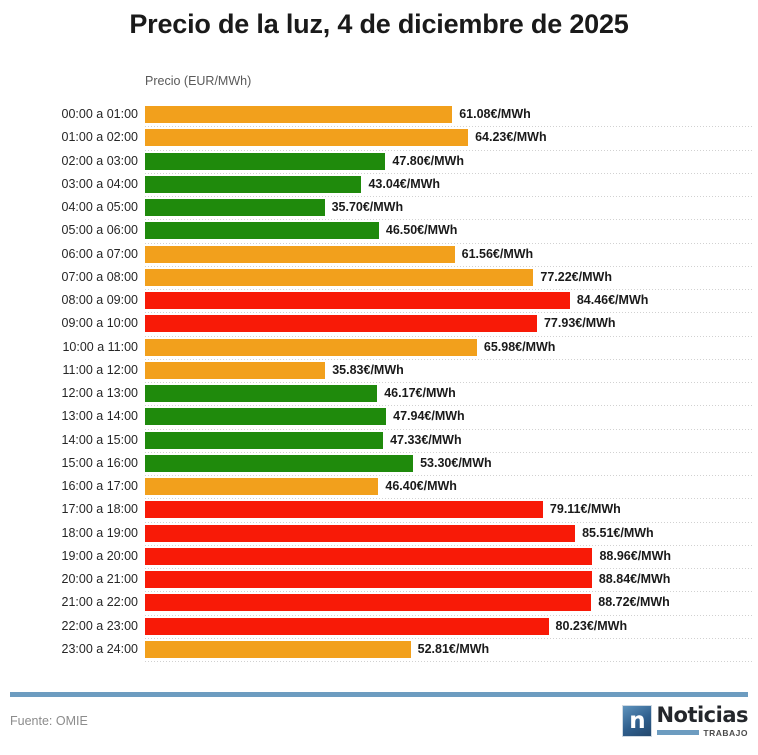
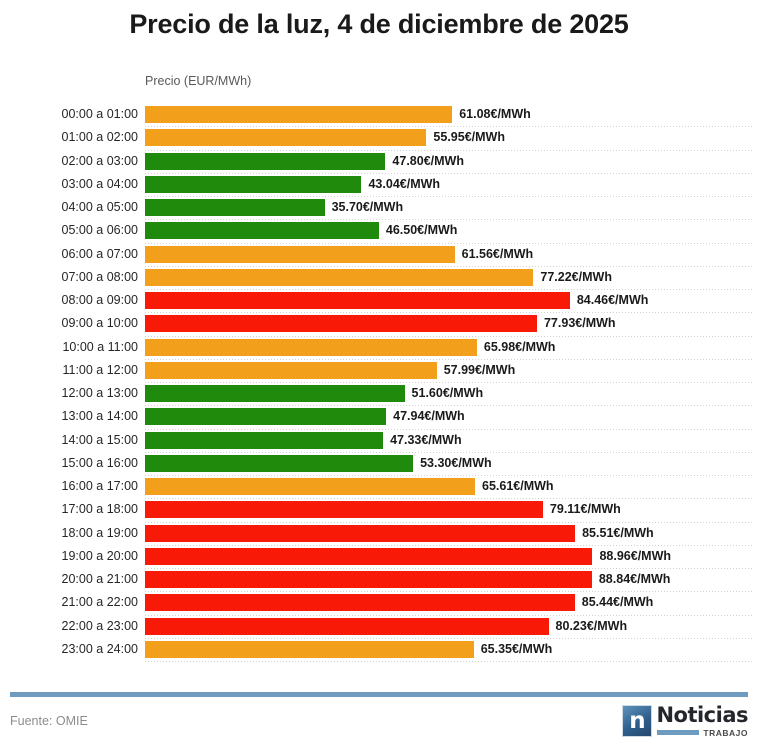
01:00 a 02:00: 64.23 -> 55.95
11:00 a 12:00: 35.83 -> 57.99
12:00 a 13:00: 46.17 -> 51.60
16:00 a 17:00: 46.40 -> 65.61
21:00 a 22:00: 88.72 -> 85.44
23:00 a 24:00: 52.81 -> 65.35
